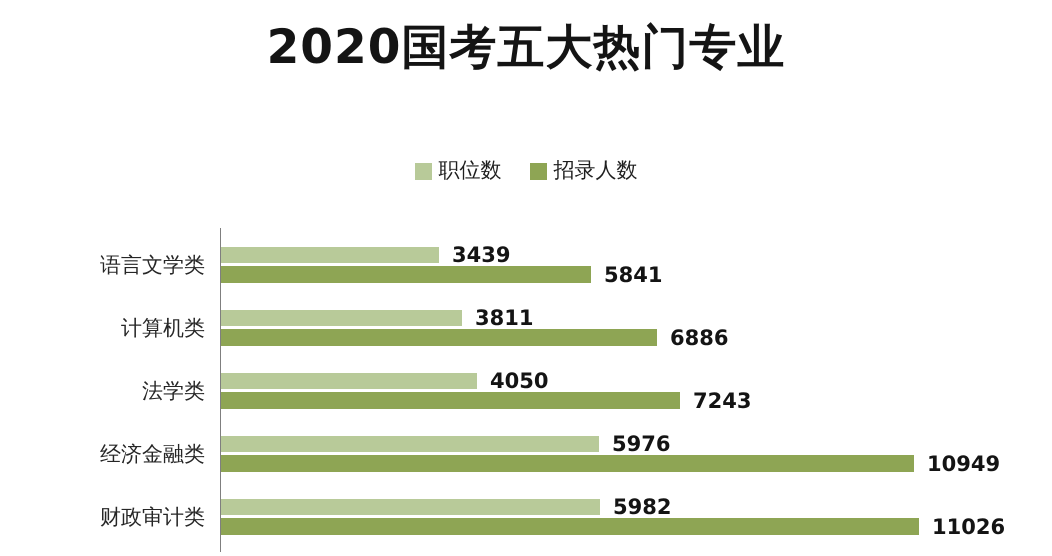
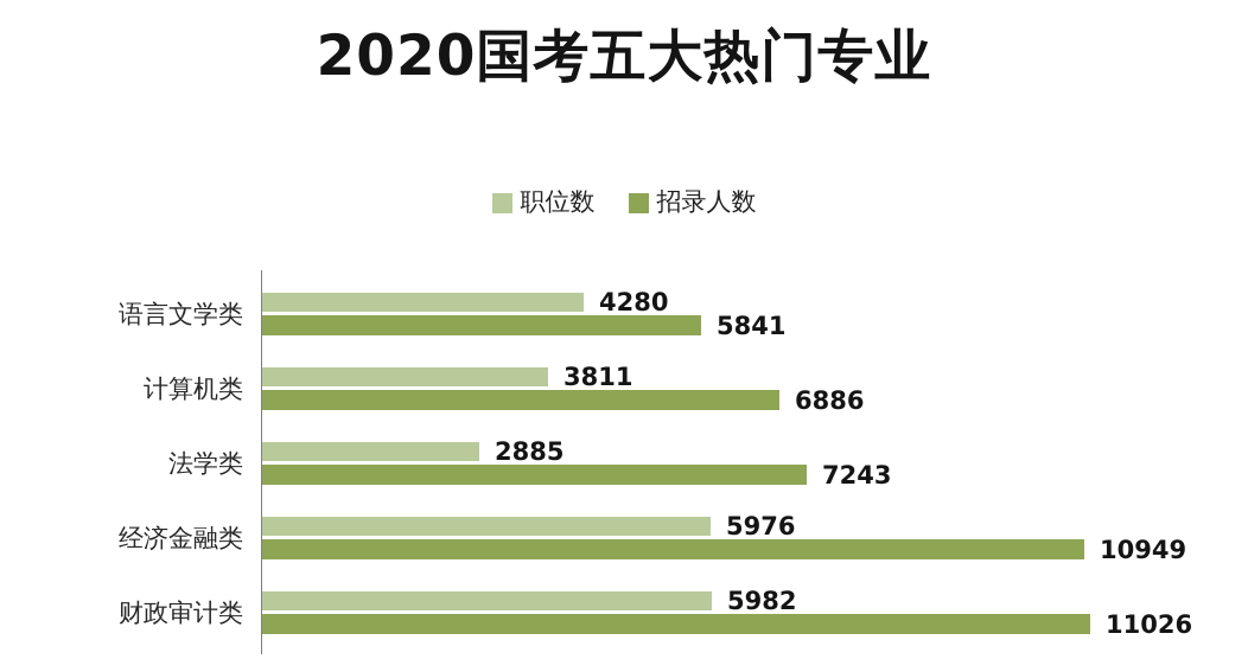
职位数/语言文学类: 3439 -> 4280
职位数/法学类: 4050 -> 2885
